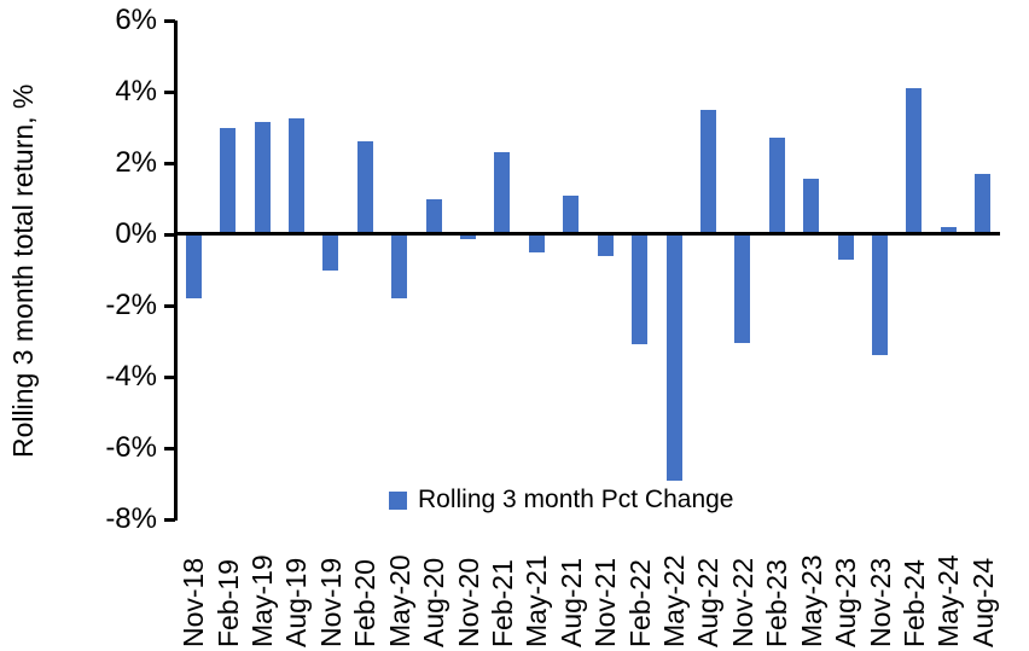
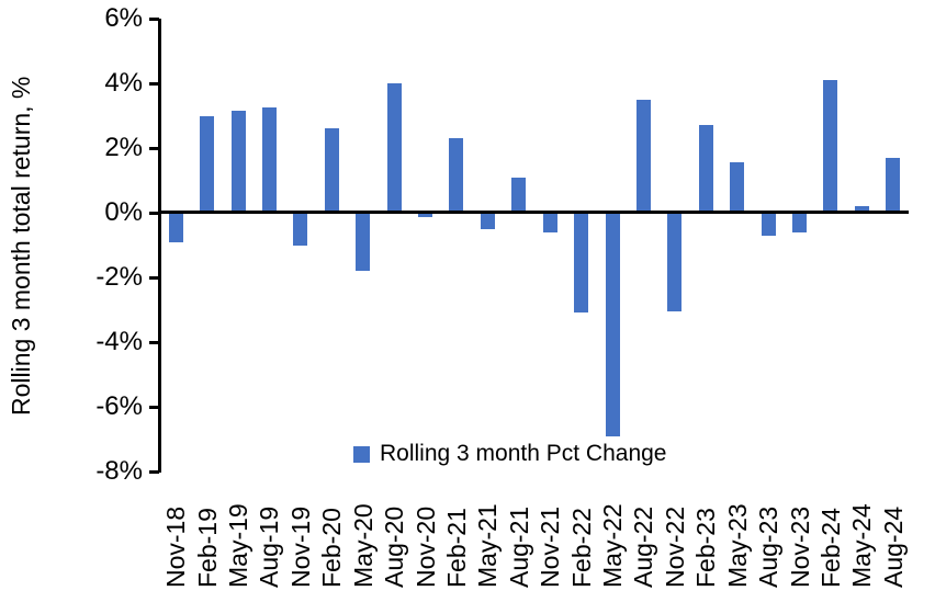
Nov-18: -1.8% -> -0.9%
Aug-20: 1.0% -> 4.0%
Nov-23: -3.4% -> -0.6%
